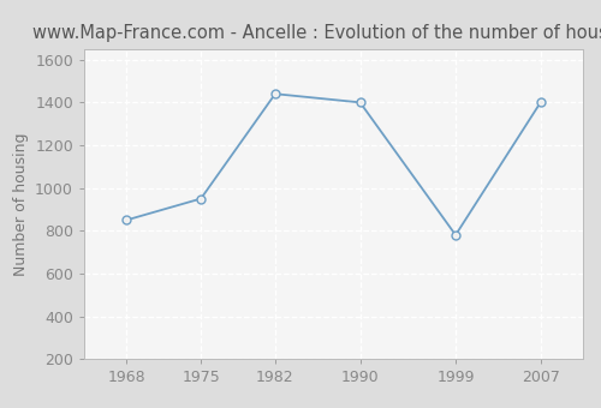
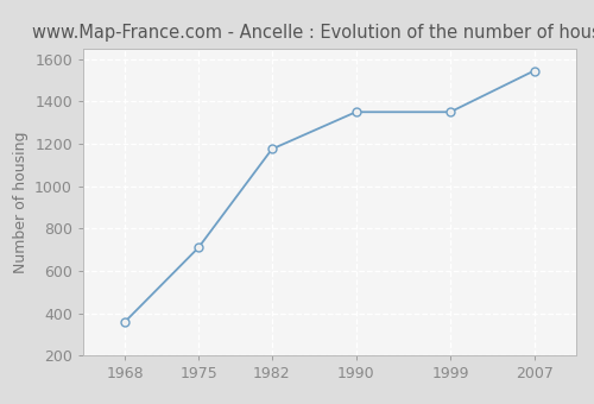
1968: 850 -> 360
1975: 950 -> 710
1982: 1440 -> 1180
1990: 1400 -> 1350
1999: 780 -> 1350
2007: 1400 -> 1540
